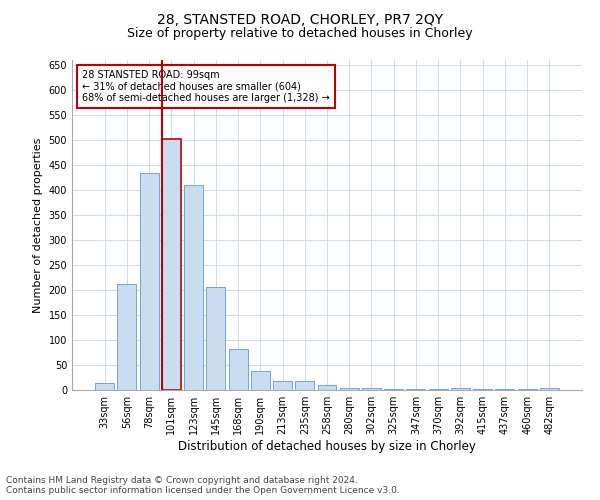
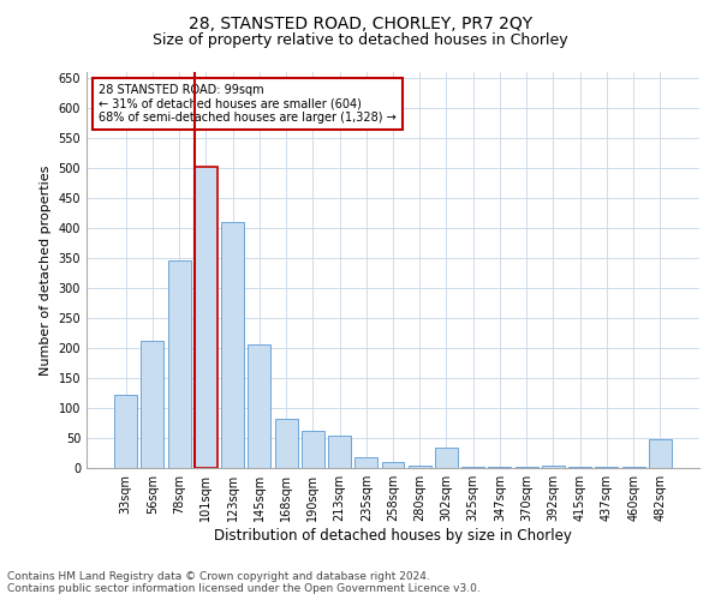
33sqm: 15 -> 122
78sqm: 435 -> 346
190sqm: 38 -> 62
213sqm: 18 -> 54
302sqm: 4 -> 34
482sqm: 5 -> 48
